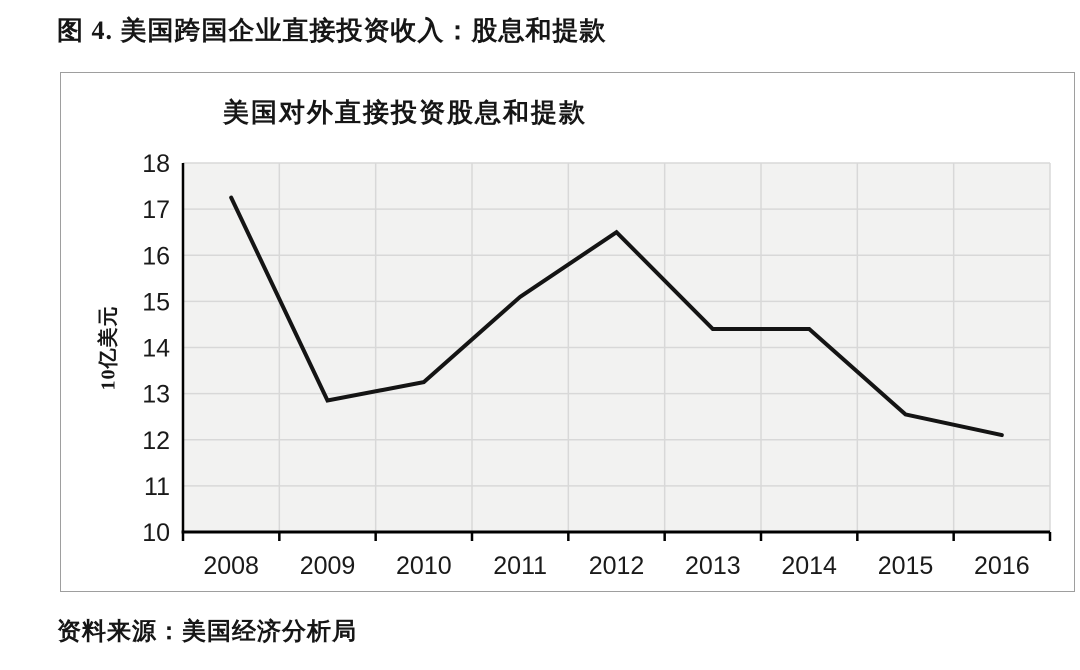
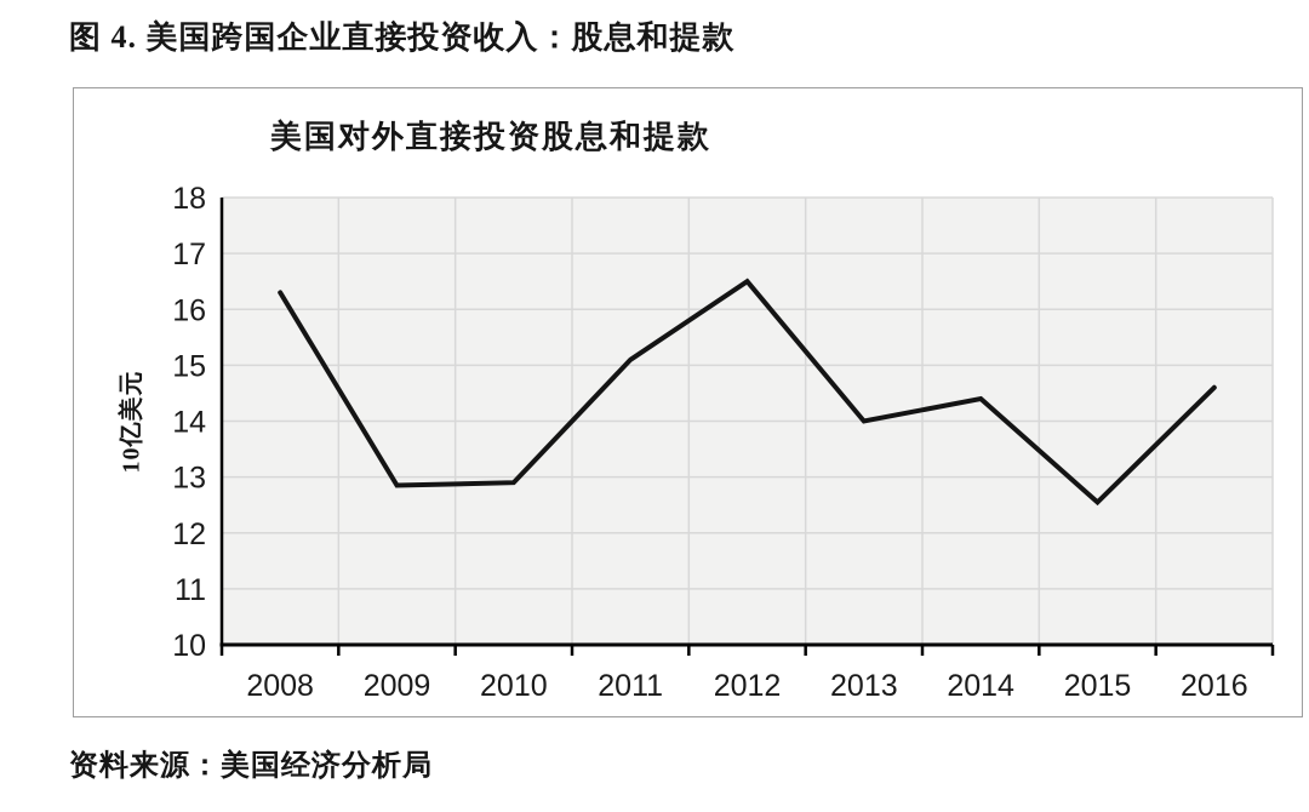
2008: 17.2 -> 16.3
2010: 13.2 -> 12.9
2013: 14.4 -> 14.0
2016: 12.1 -> 14.6
